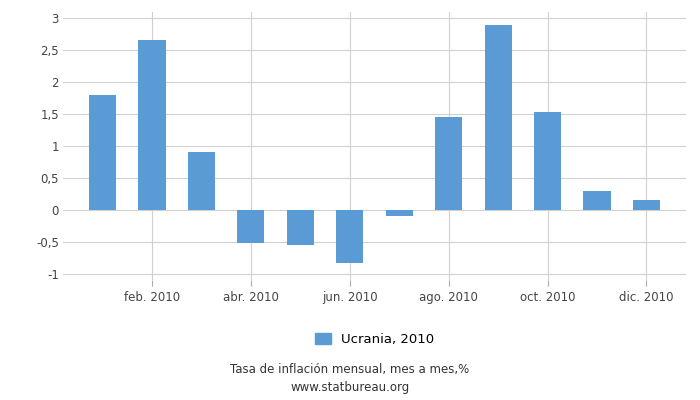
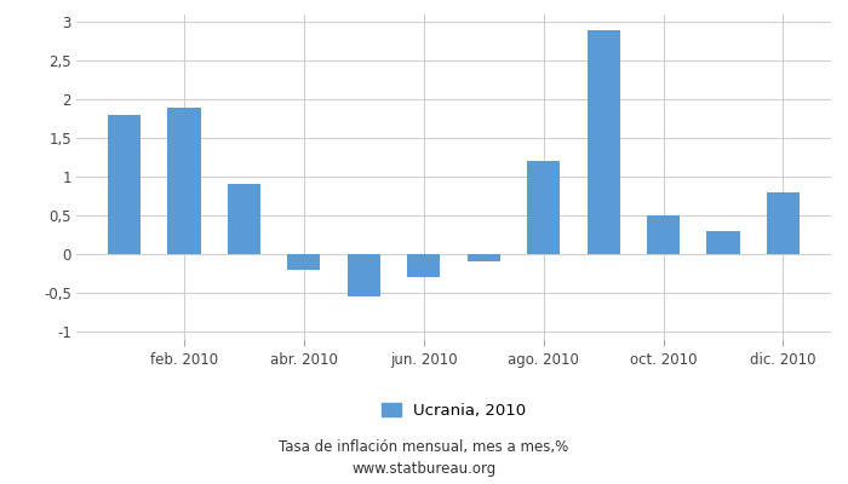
feb. 2010: 2,66 -> 1,90
abr. 2010: -0,52 -> -0,20
jun. 2010: -0,84 -> -0,30
ago. 2010: 1,46 -> 1,20
oct. 2010: 1,54 -> 0,50
dic. 2010: 0,16 -> 0,80
